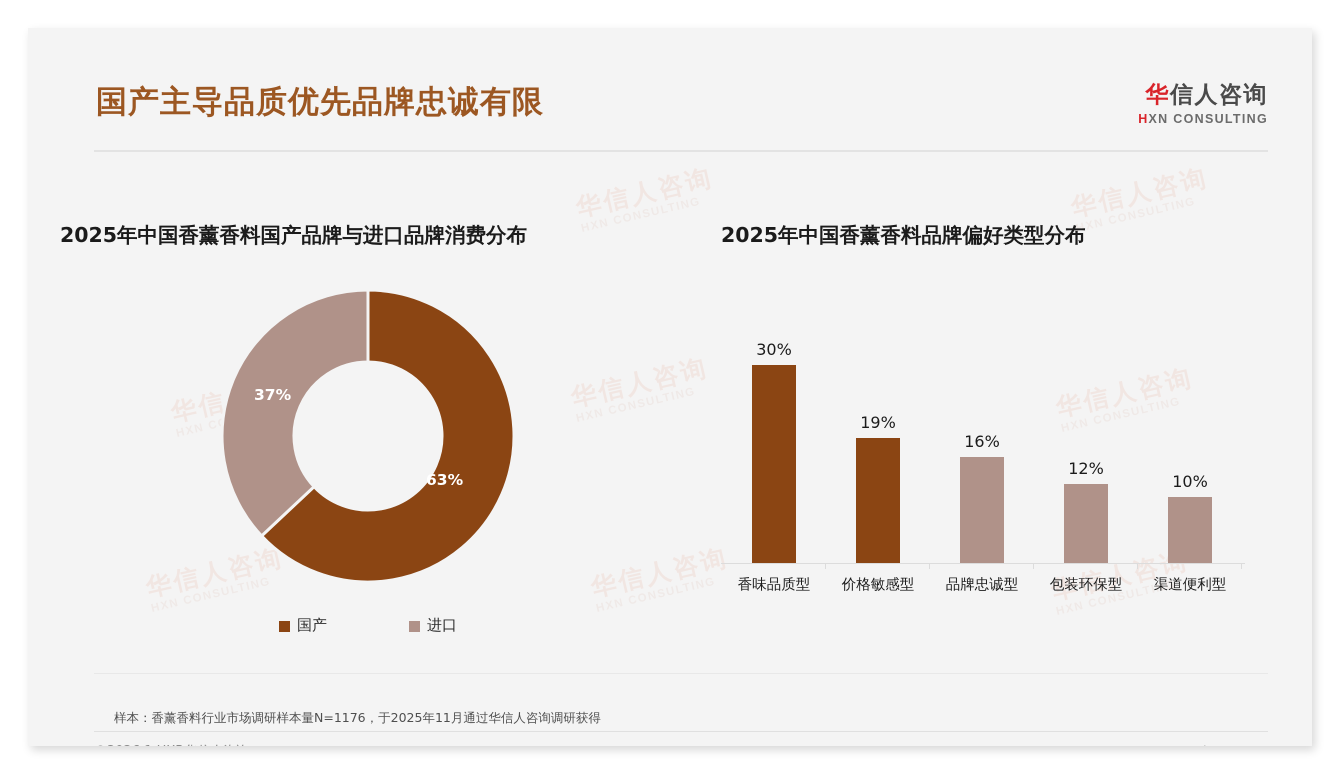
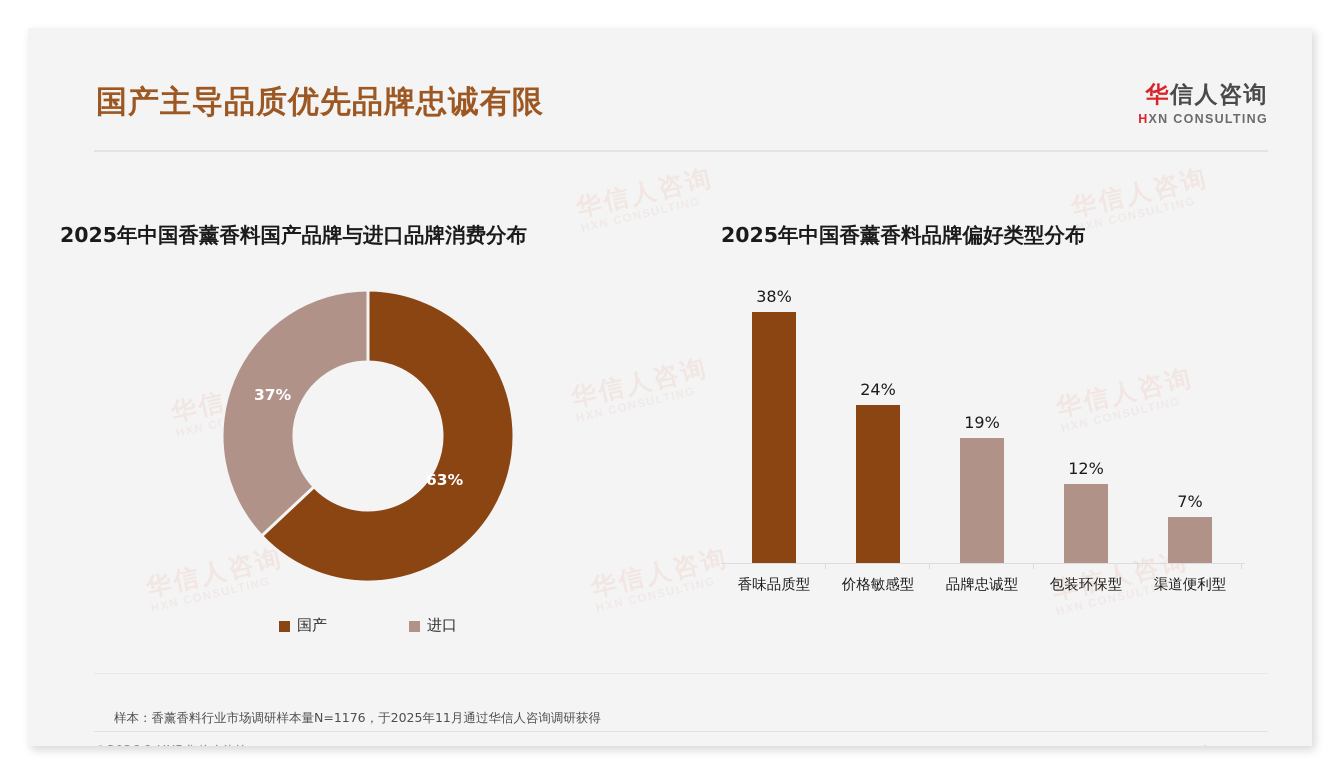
2025年中国香薰香料品牌偏好类型分布/香味品质型: 30% -> 38%
2025年中国香薰香料品牌偏好类型分布/价格敏感型: 19% -> 24%
2025年中国香薰香料品牌偏好类型分布/品牌忠诚型: 16% -> 19%
2025年中国香薰香料品牌偏好类型分布/渠道便利型: 10% -> 7%
